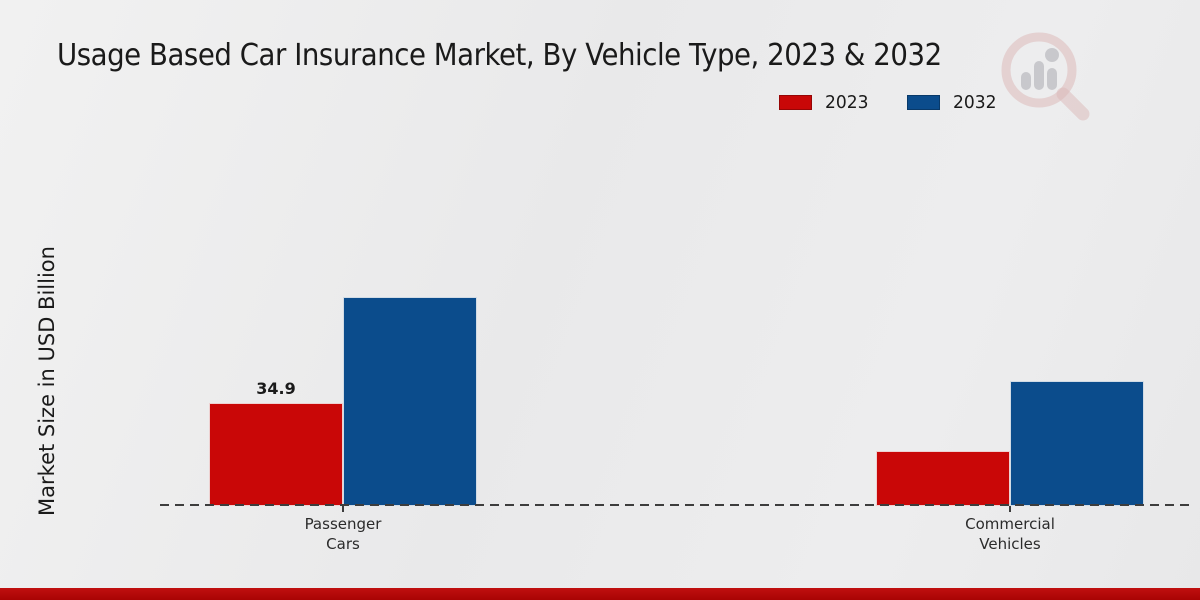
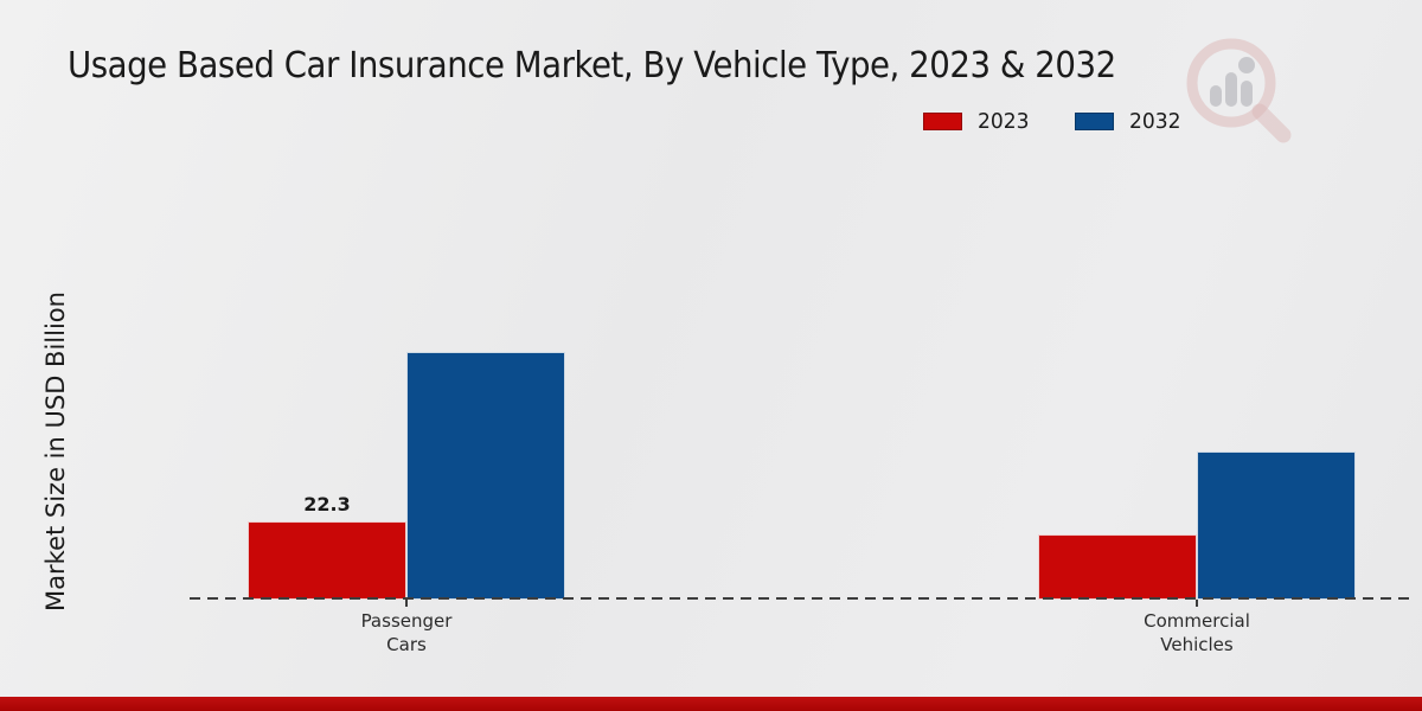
2023/Passenger Cars: 34.9 -> 22.3
